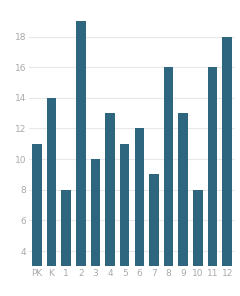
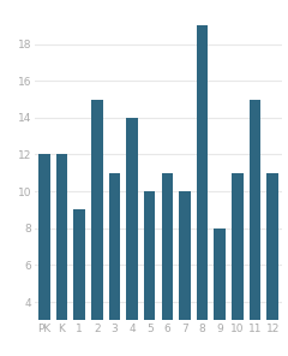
PK: 11 -> 12
K: 14 -> 12
1: 8 -> 9
2: 19 -> 15
3: 10 -> 11
4: 13 -> 14
5: 11 -> 10
6: 12 -> 11
7: 9 -> 10
8: 16 -> 19
9: 13 -> 8
10: 8 -> 11
11: 16 -> 15
12: 18 -> 11
